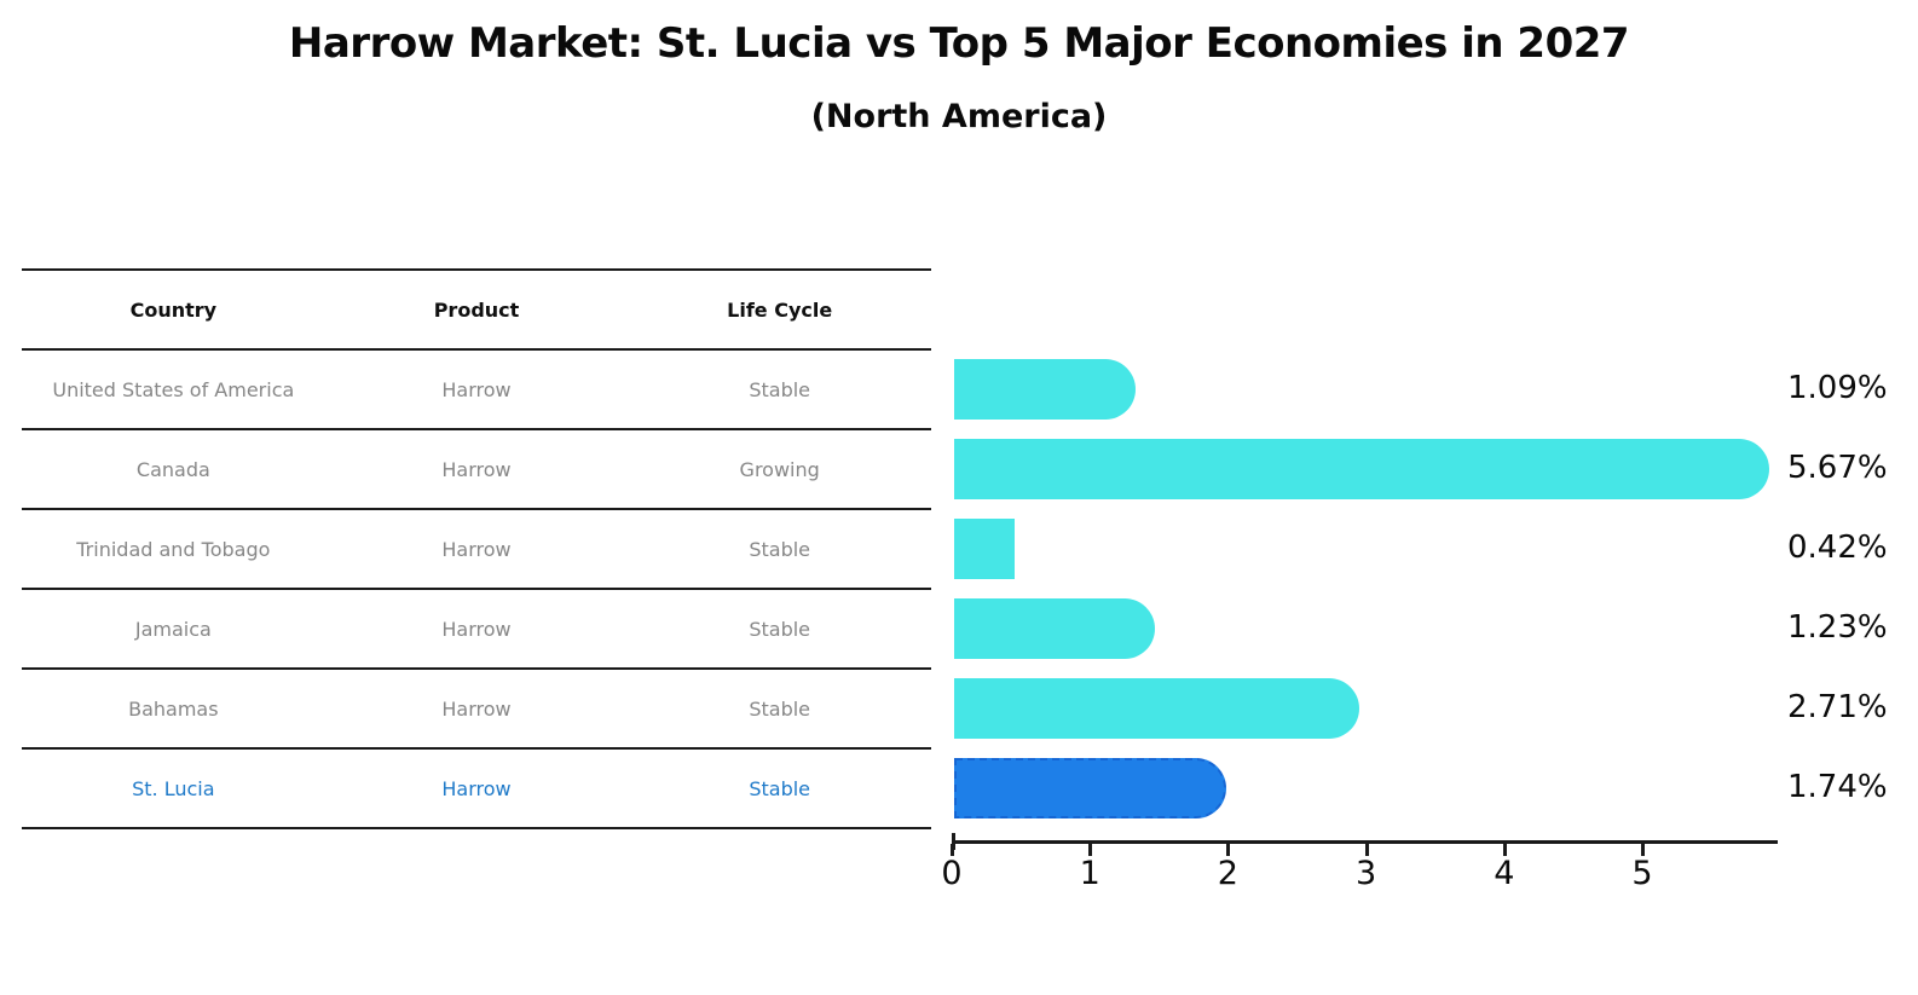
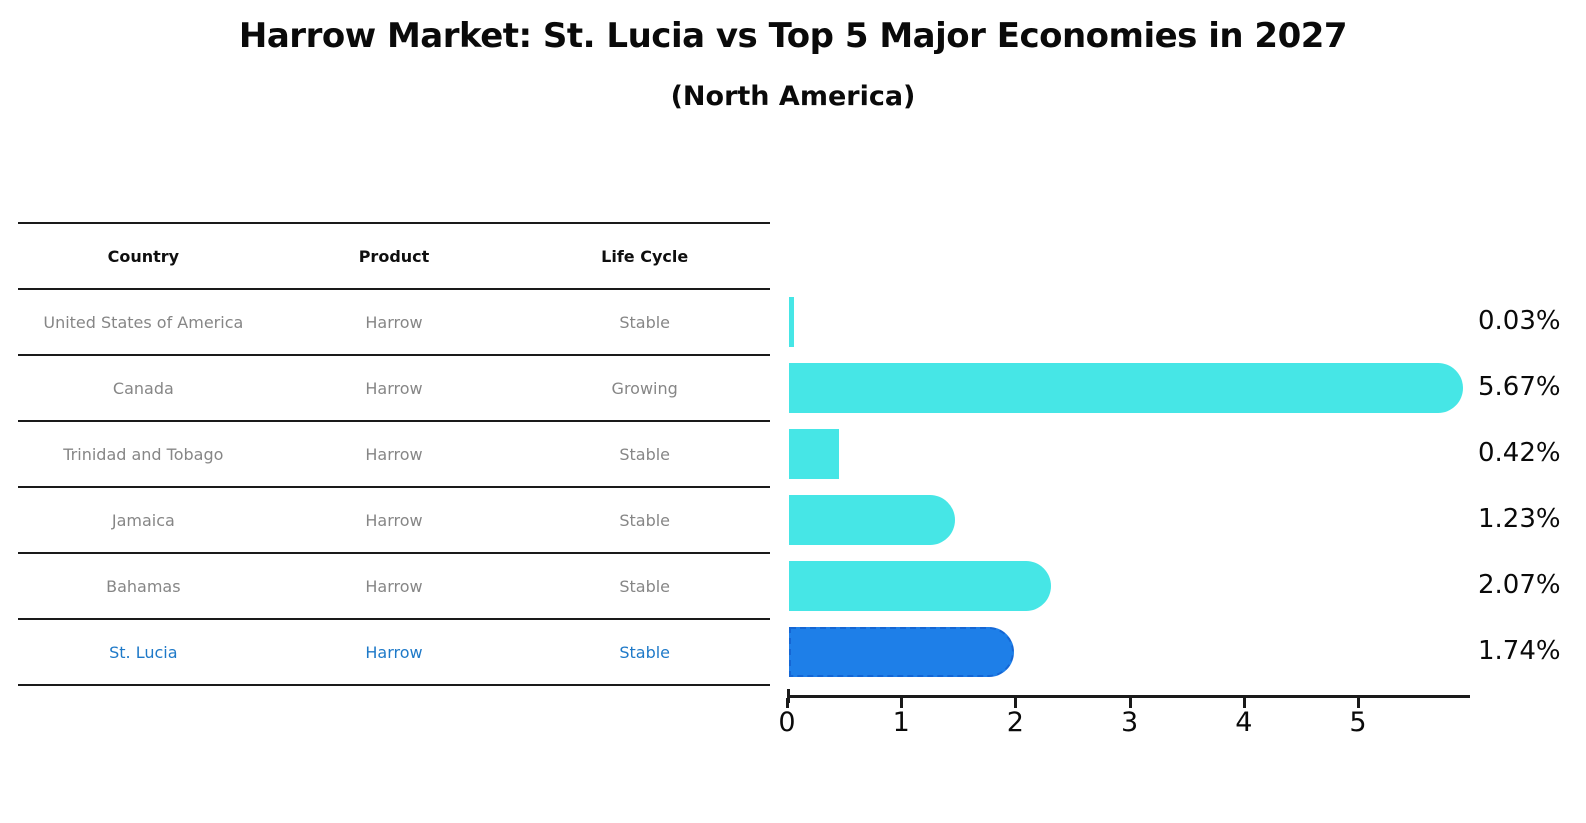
United States of America: 1.09% -> 0.03%
Bahamas: 2.71% -> 2.07%
